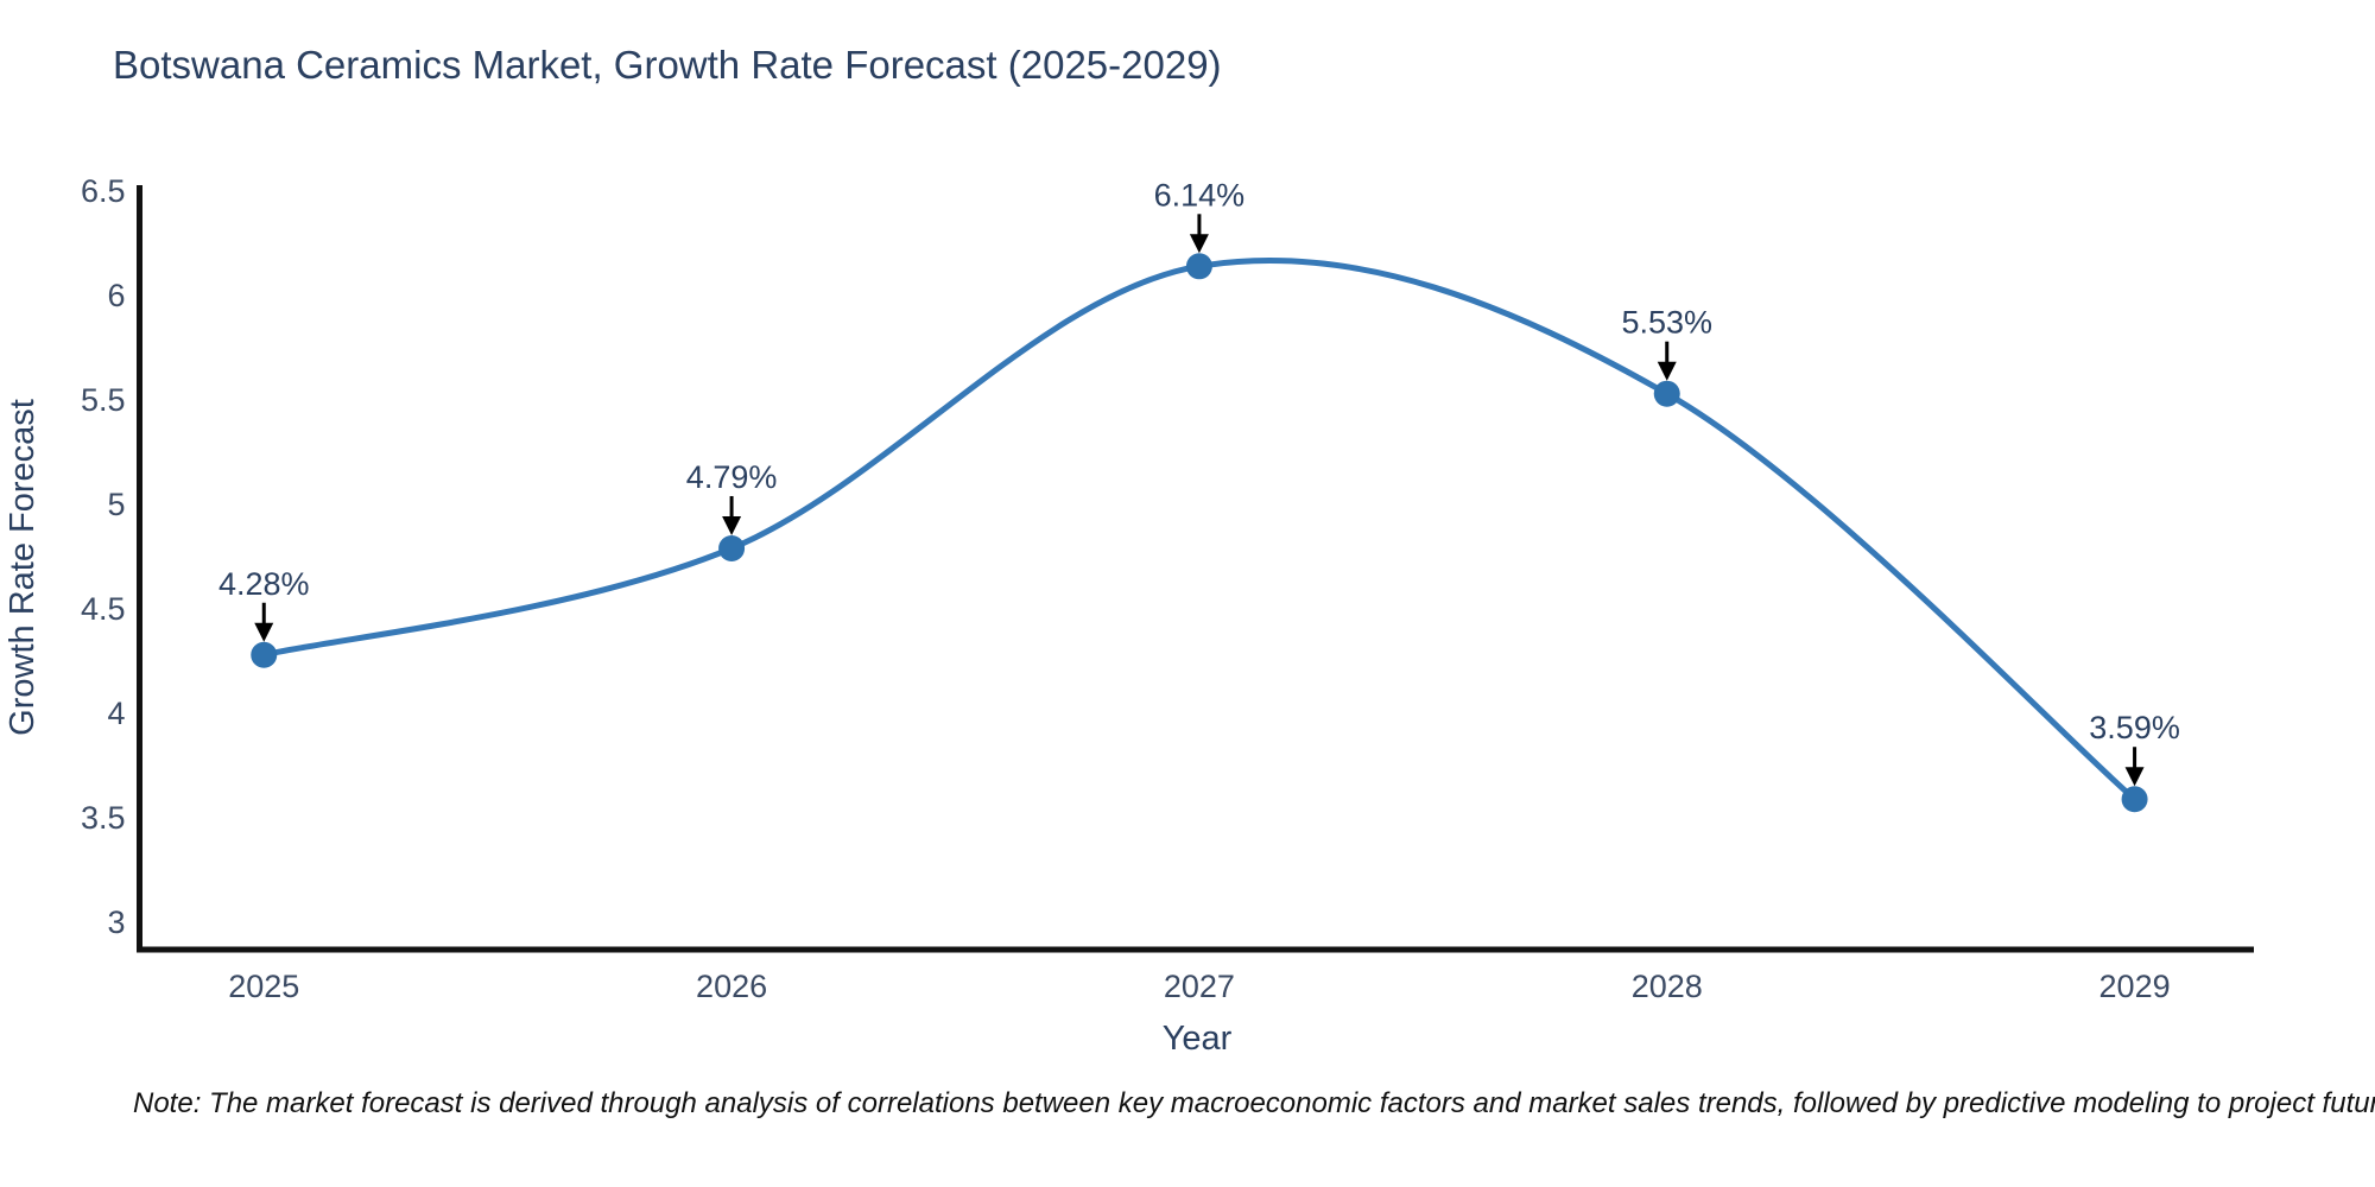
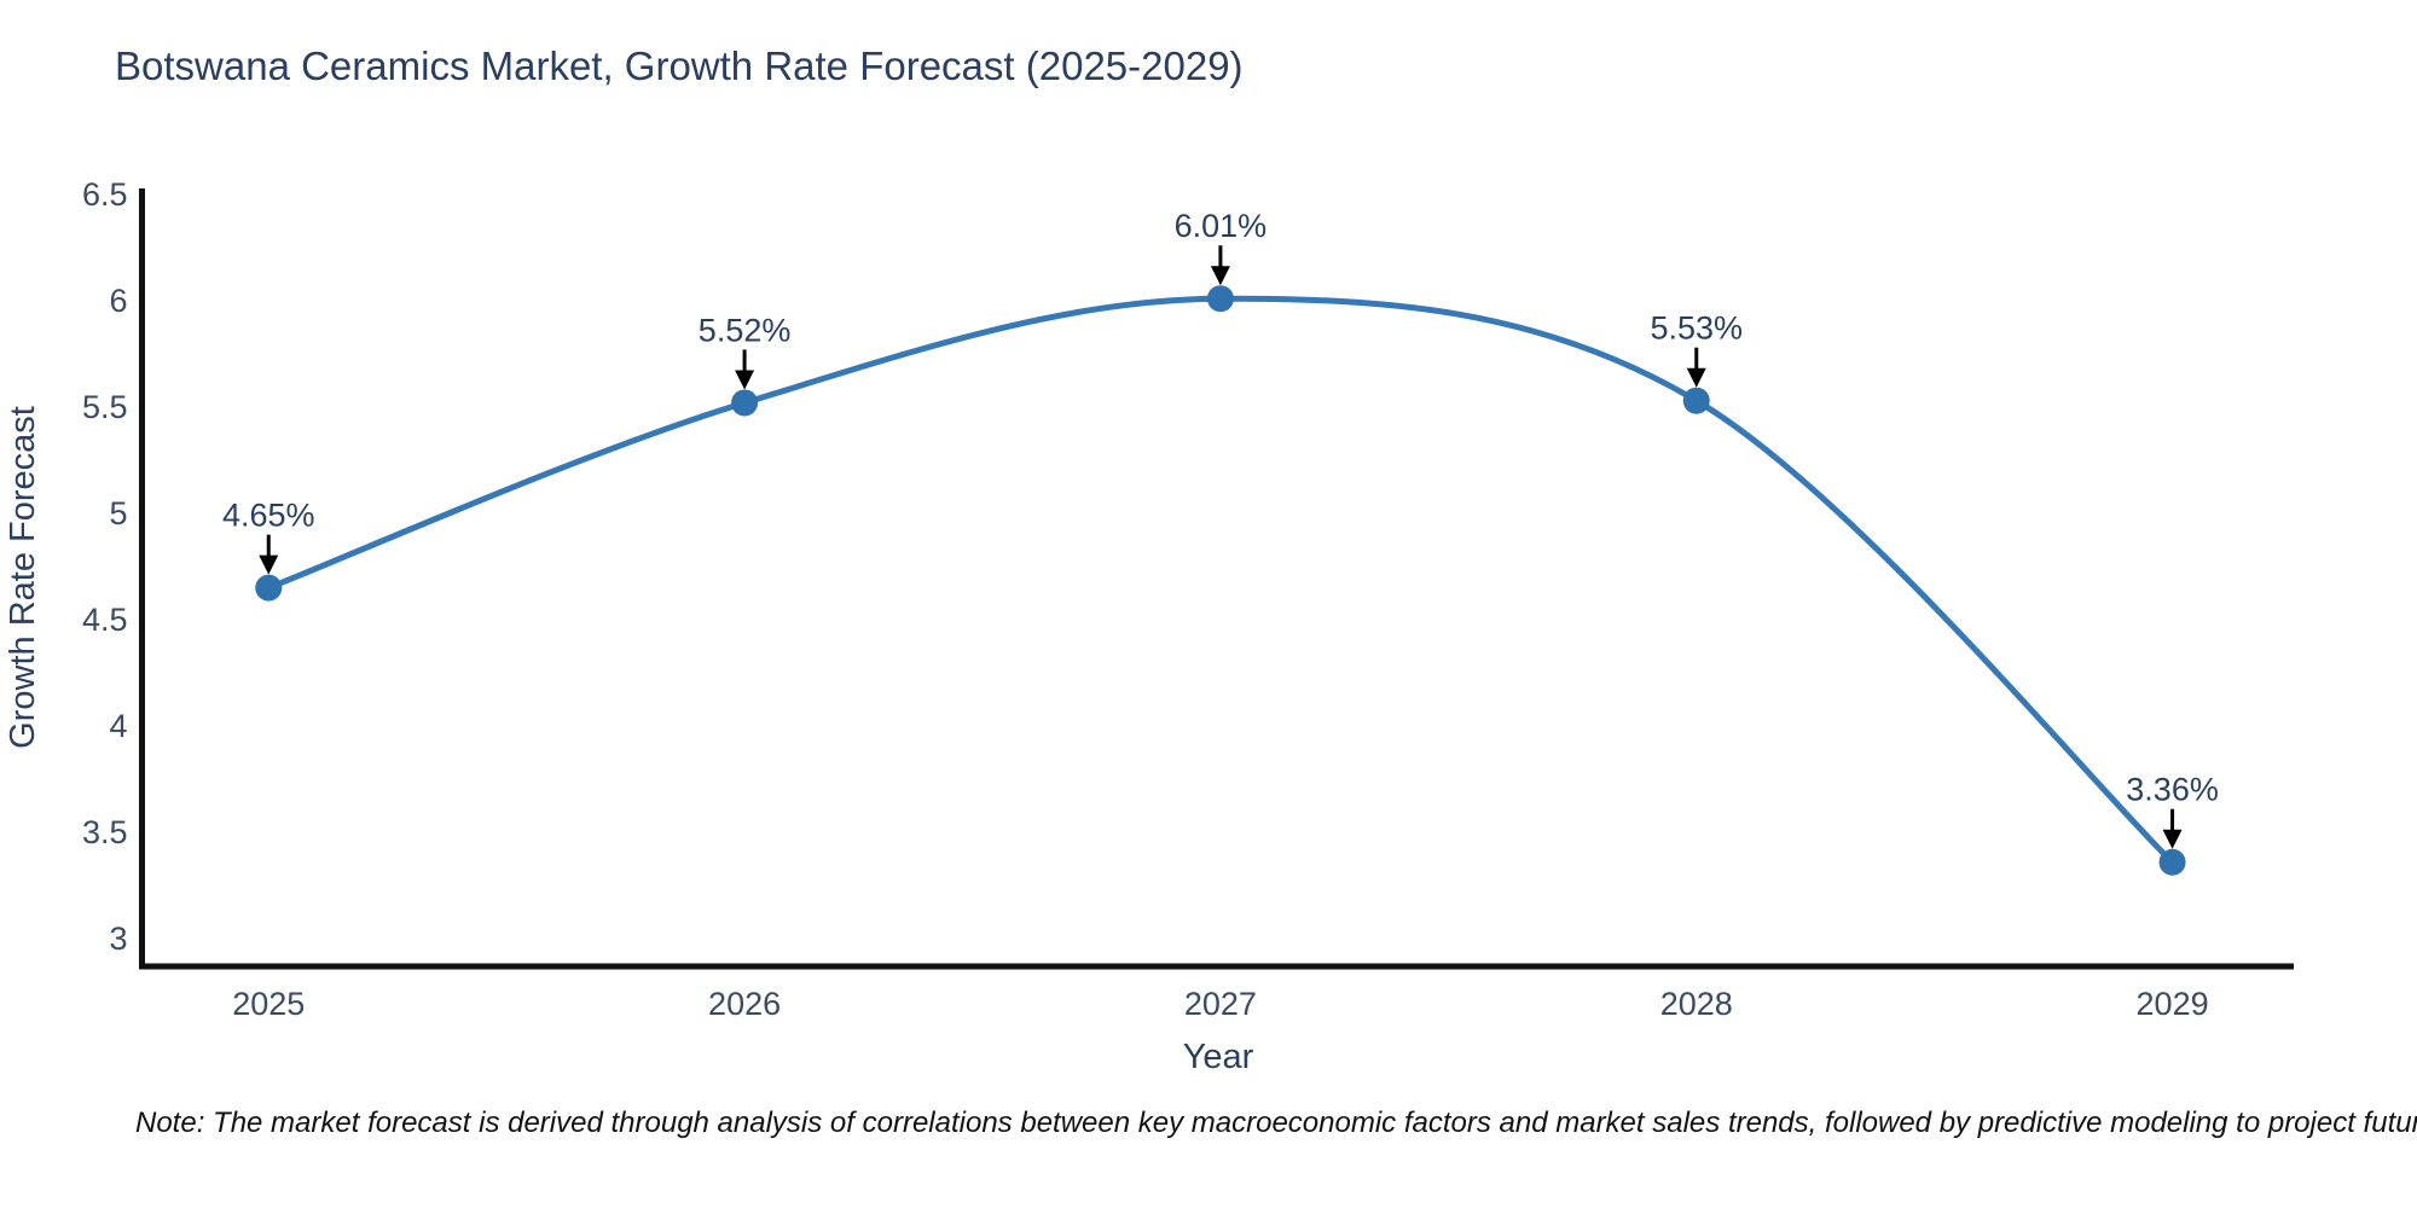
2025: 4.28% -> 4.65%
2026: 4.79% -> 5.52%
2027: 6.14% -> 6.01%
2029: 3.59% -> 3.36%
